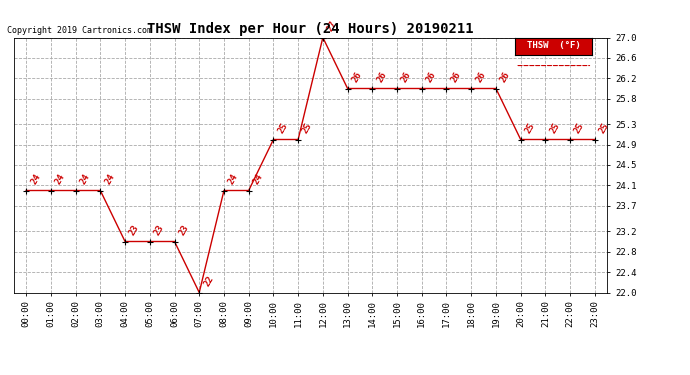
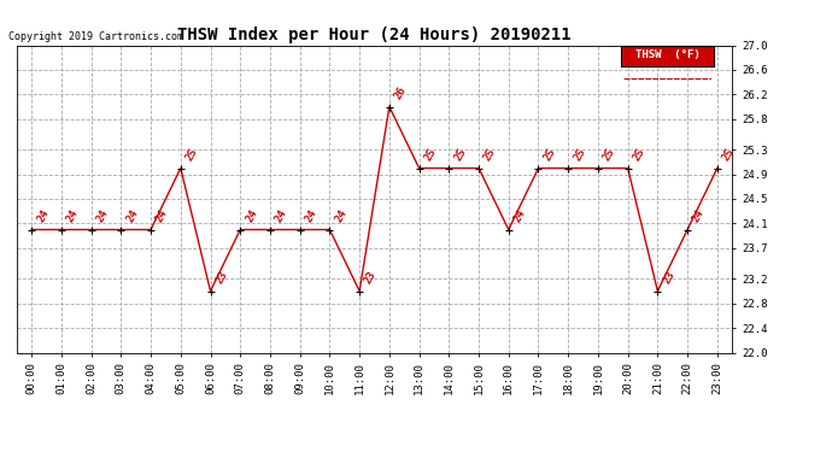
04:00: 23 -> 24
05:00: 23 -> 25
07:00: 22 -> 24
10:00: 25 -> 24
11:00: 25 -> 23
12:00: 27 -> 26
13:00: 26 -> 25
14:00: 26 -> 25
15:00: 26 -> 25
16:00: 26 -> 24
17:00: 26 -> 25
18:00: 26 -> 25
19:00: 26 -> 25
21:00: 25 -> 23
22:00: 25 -> 24
